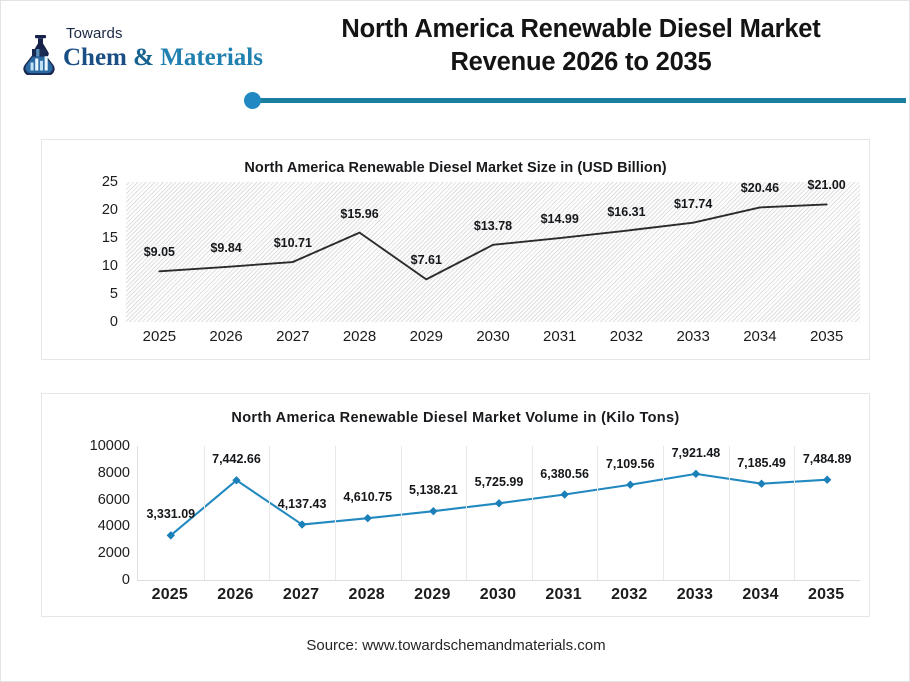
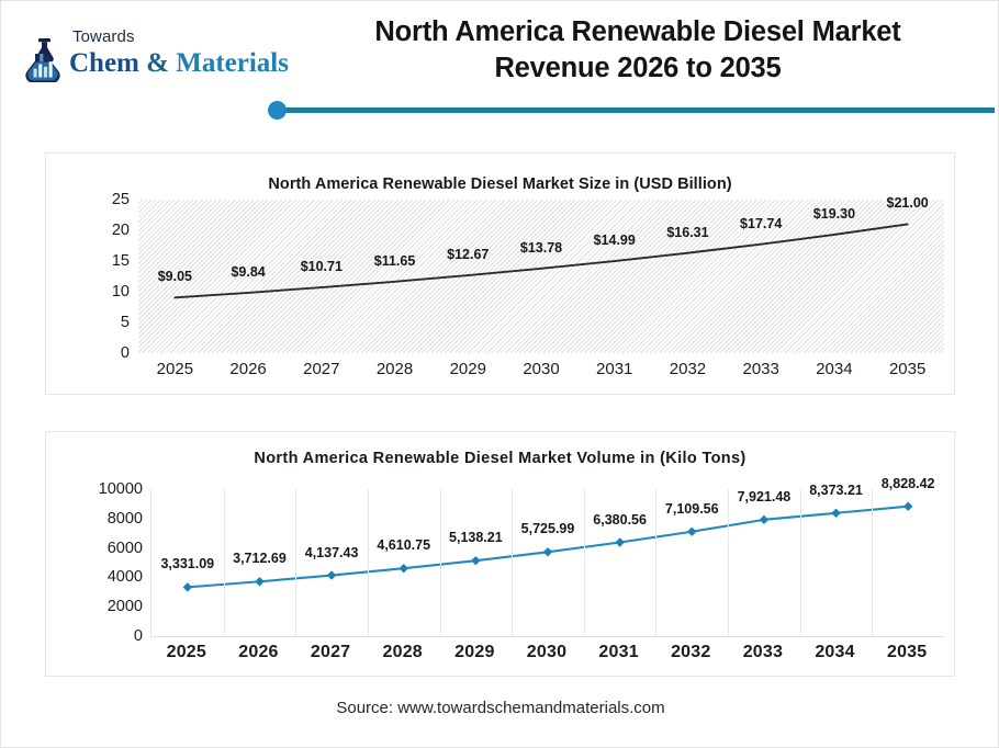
North America Renewable Diesel Market Size in (USD Billion)/2028: $15.96 -> $11.65
North America Renewable Diesel Market Size in (USD Billion)/2029: $7.61 -> $12.67
North America Renewable Diesel Market Size in (USD Billion)/2034: $20.46 -> $19.30
North America Renewable Diesel Market Volume in (Kilo Tons)/2026: 7,442.66 -> 3,712.69
North America Renewable Diesel Market Volume in (Kilo Tons)/2034: 7,185.49 -> 8,373.21
North America Renewable Diesel Market Volume in (Kilo Tons)/2035: 7,484.89 -> 8,828.42
